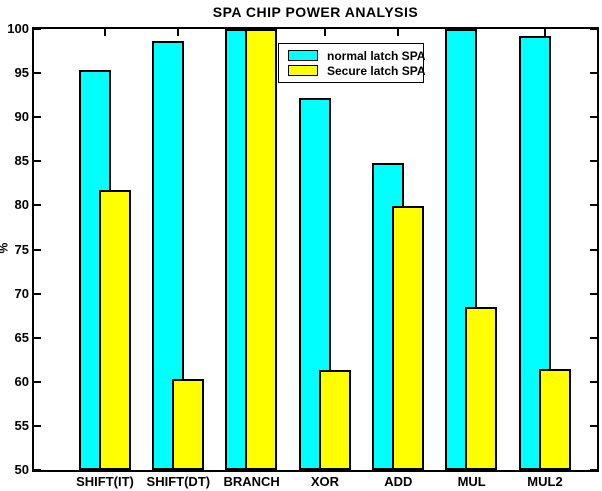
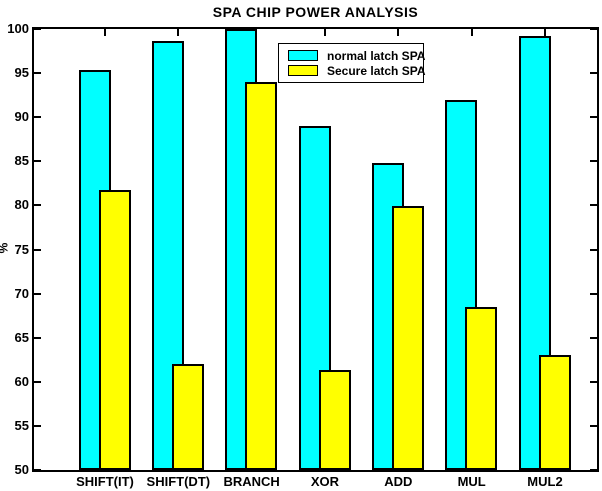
Secure latch SPA/SHIFT(DT): 60 -> 62
Secure latch SPA/BRANCH: 100 -> 94
normal latch SPA/XOR: 92 -> 89
normal latch SPA/MUL: 100 -> 92
Secure latch SPA/MUL2: 62 -> 63
